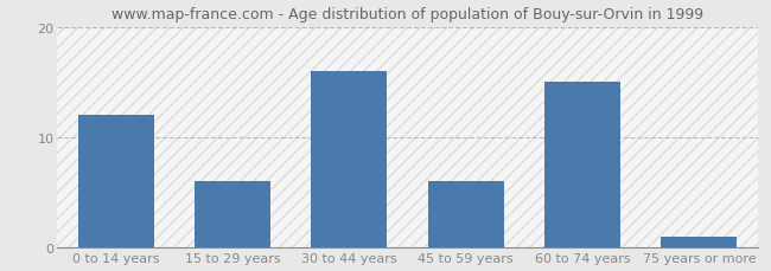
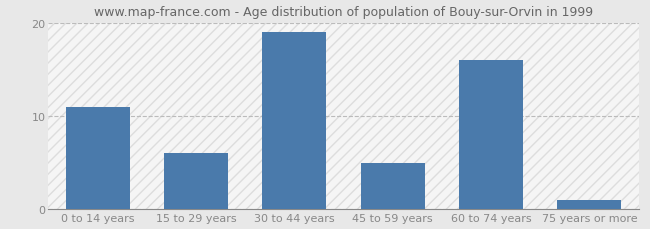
0 to 14 years: 12 -> 11
30 to 44 years: 16 -> 19
45 to 59 years: 6 -> 5
60 to 74 years: 15 -> 16
